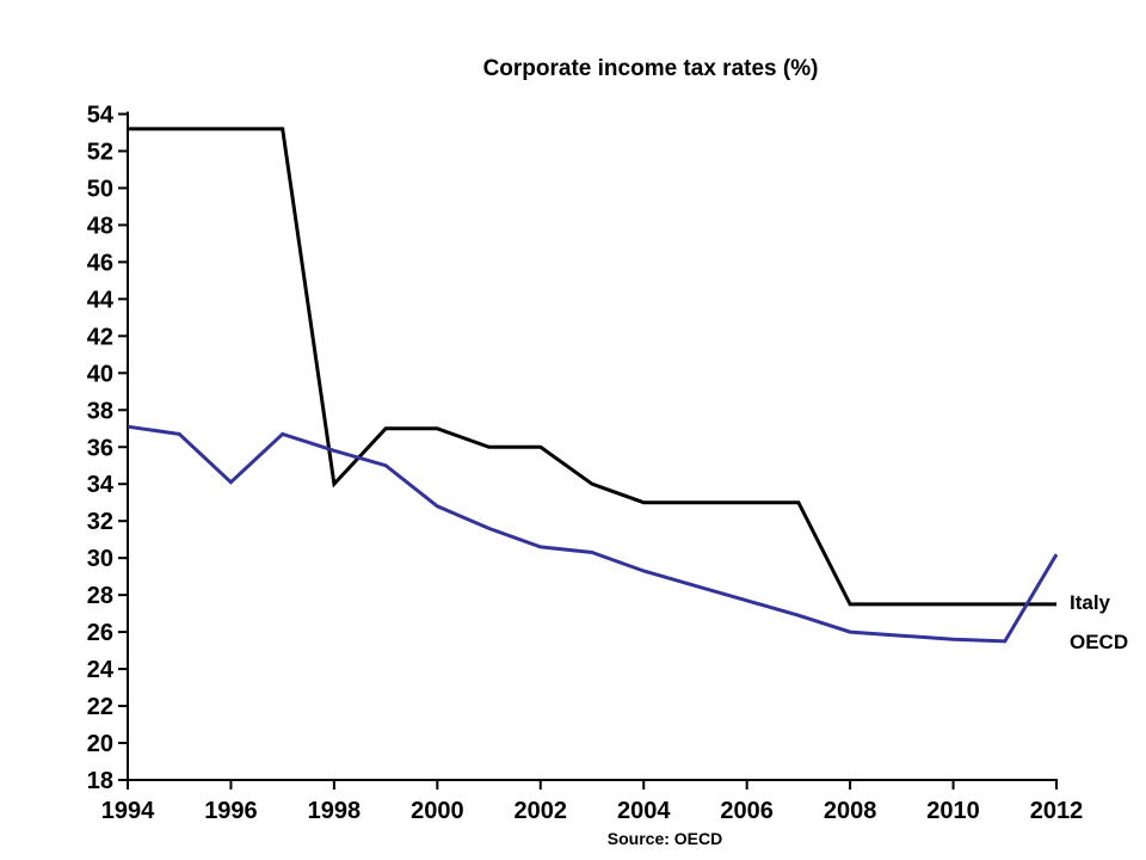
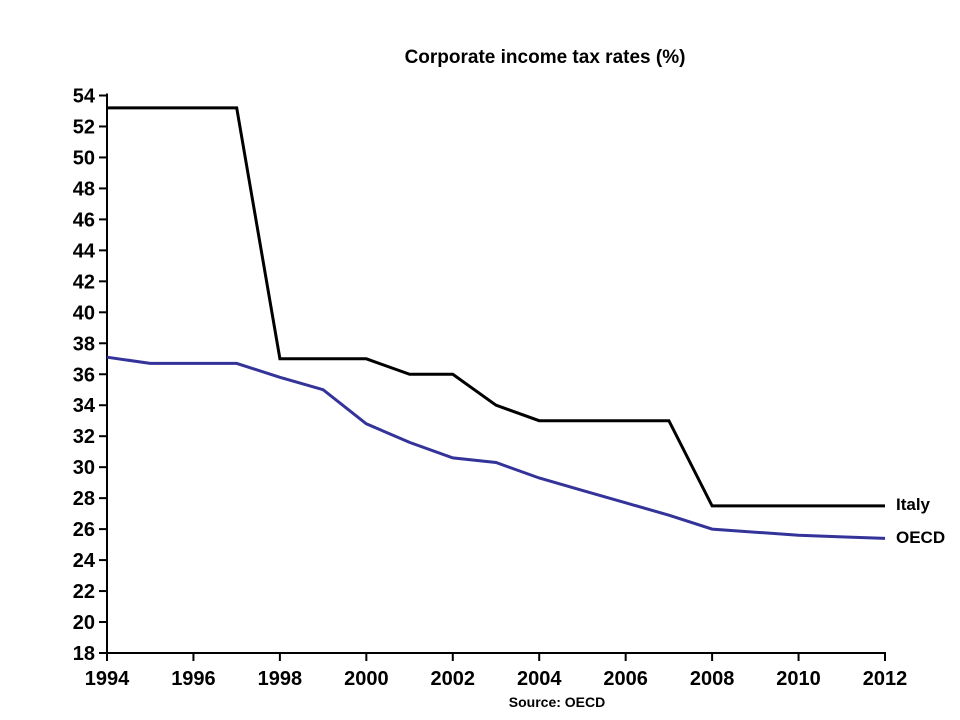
OECD/1996: 34.1 -> 36.7
Italy/1998: 34.0 -> 37.0
OECD/2012: 30.2 -> 25.4
